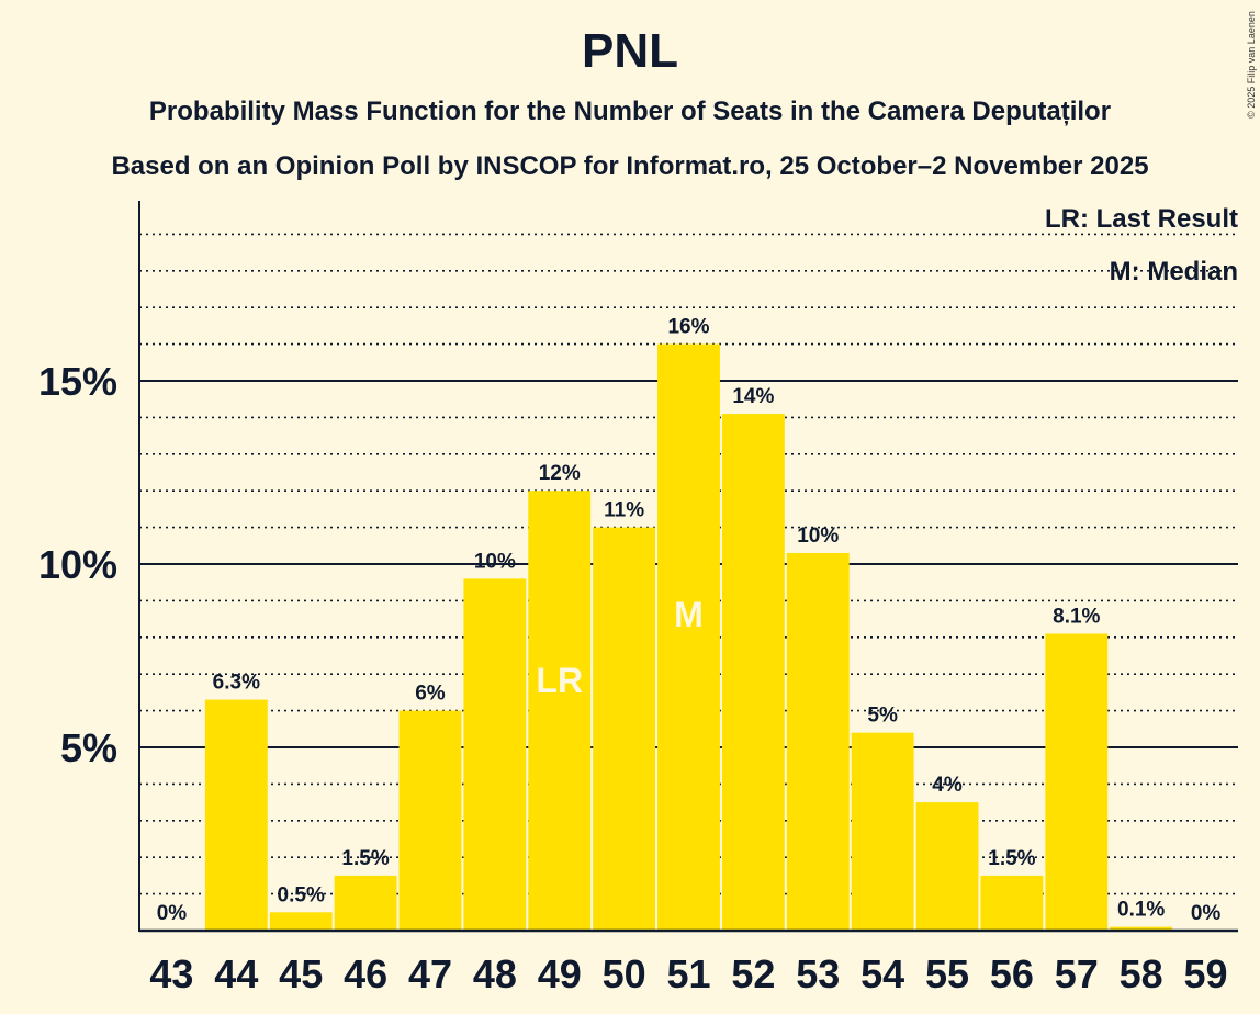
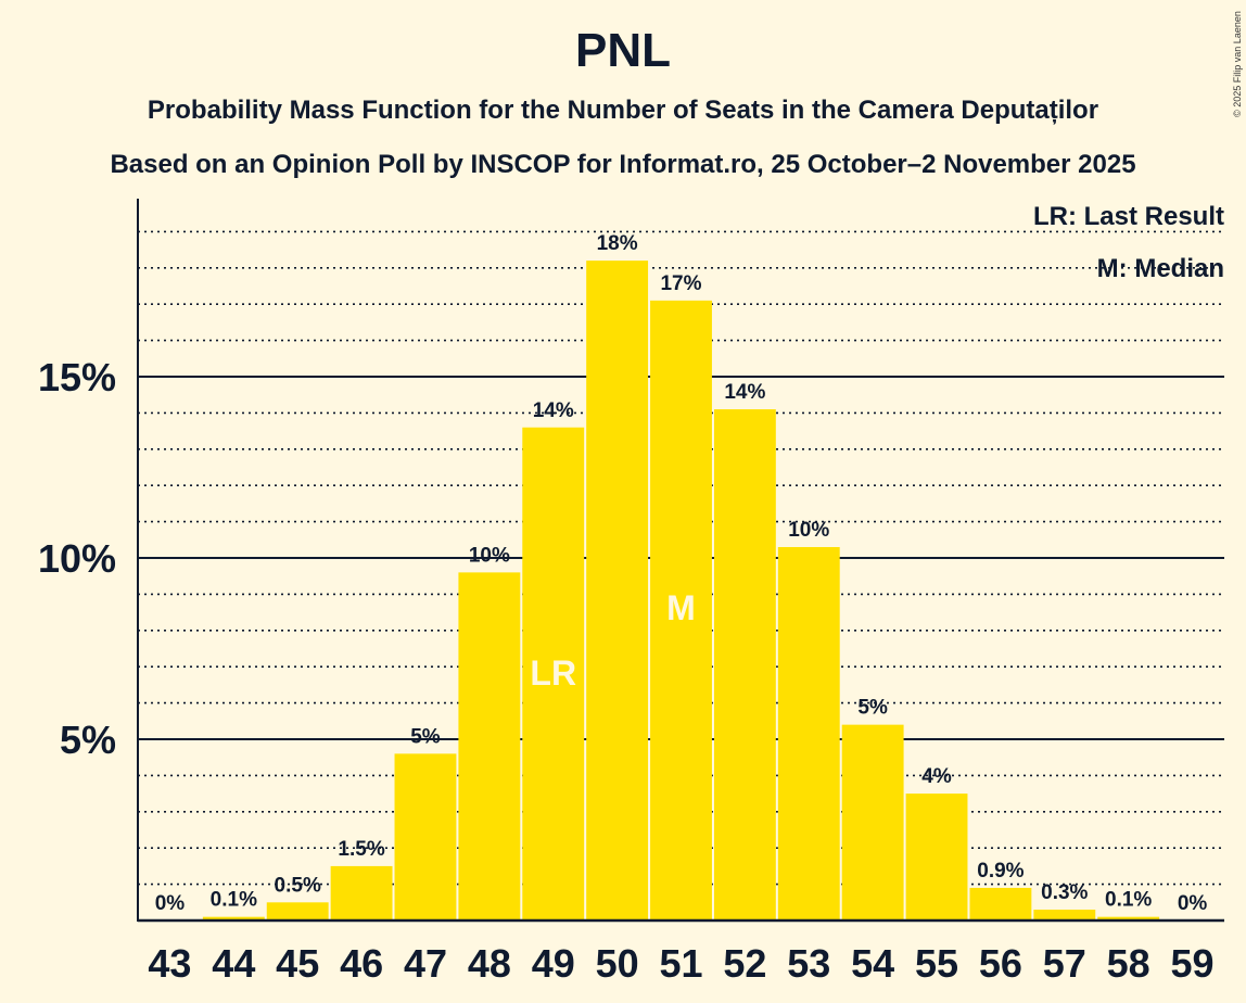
44: 6.3% -> 0.1%
47: 6% -> 5%
49: 12% -> 14%
50: 11% -> 18%
51: 16% -> 17%
56: 1.5% -> 0.9%
57: 8.1% -> 0.3%
